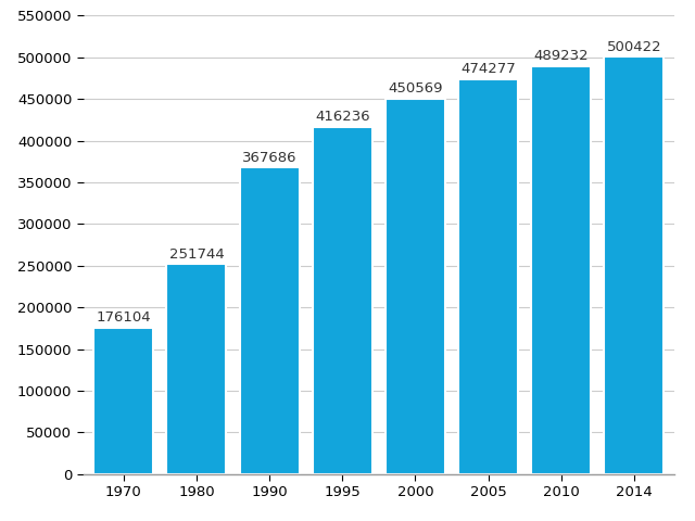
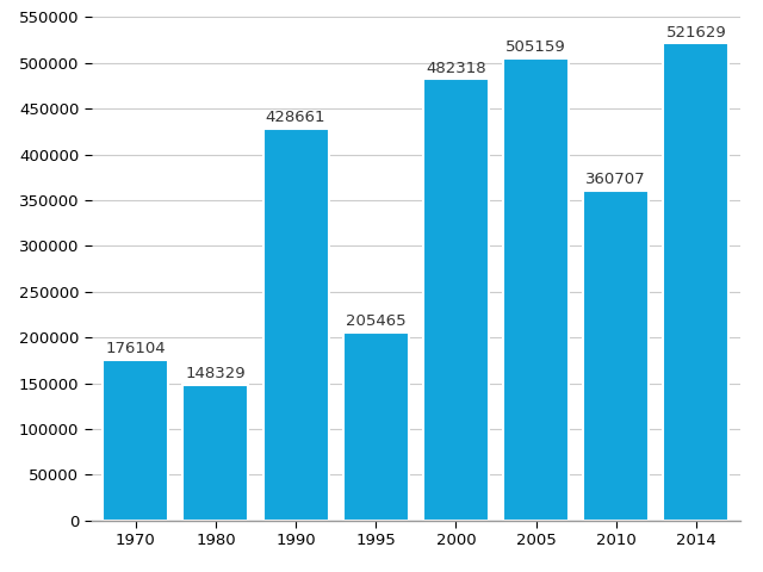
1980: 251744 -> 148329
1990: 367686 -> 428661
1995: 416236 -> 205465
2000: 450569 -> 482318
2005: 474277 -> 505159
2010: 489232 -> 360707
2014: 500422 -> 521629
